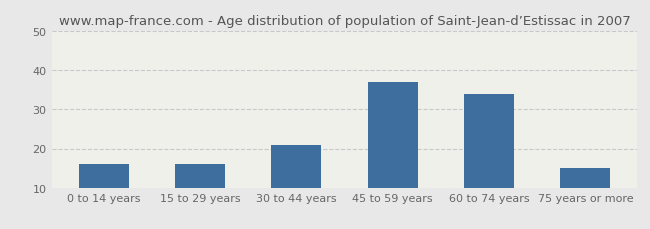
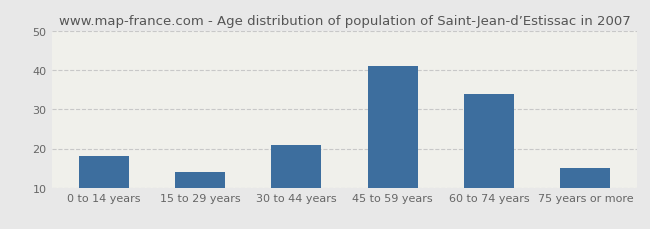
0 to 14 years: 16 -> 18
15 to 29 years: 16 -> 14
45 to 59 years: 37 -> 41
